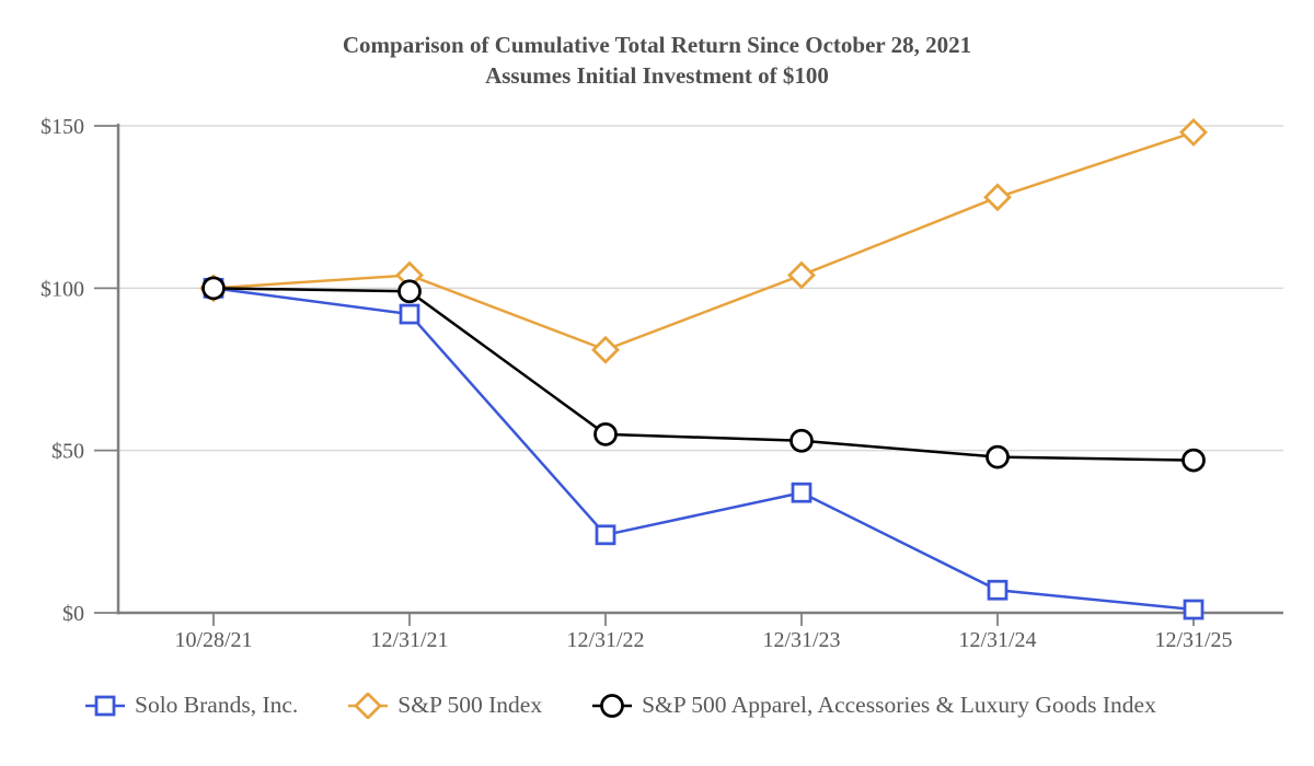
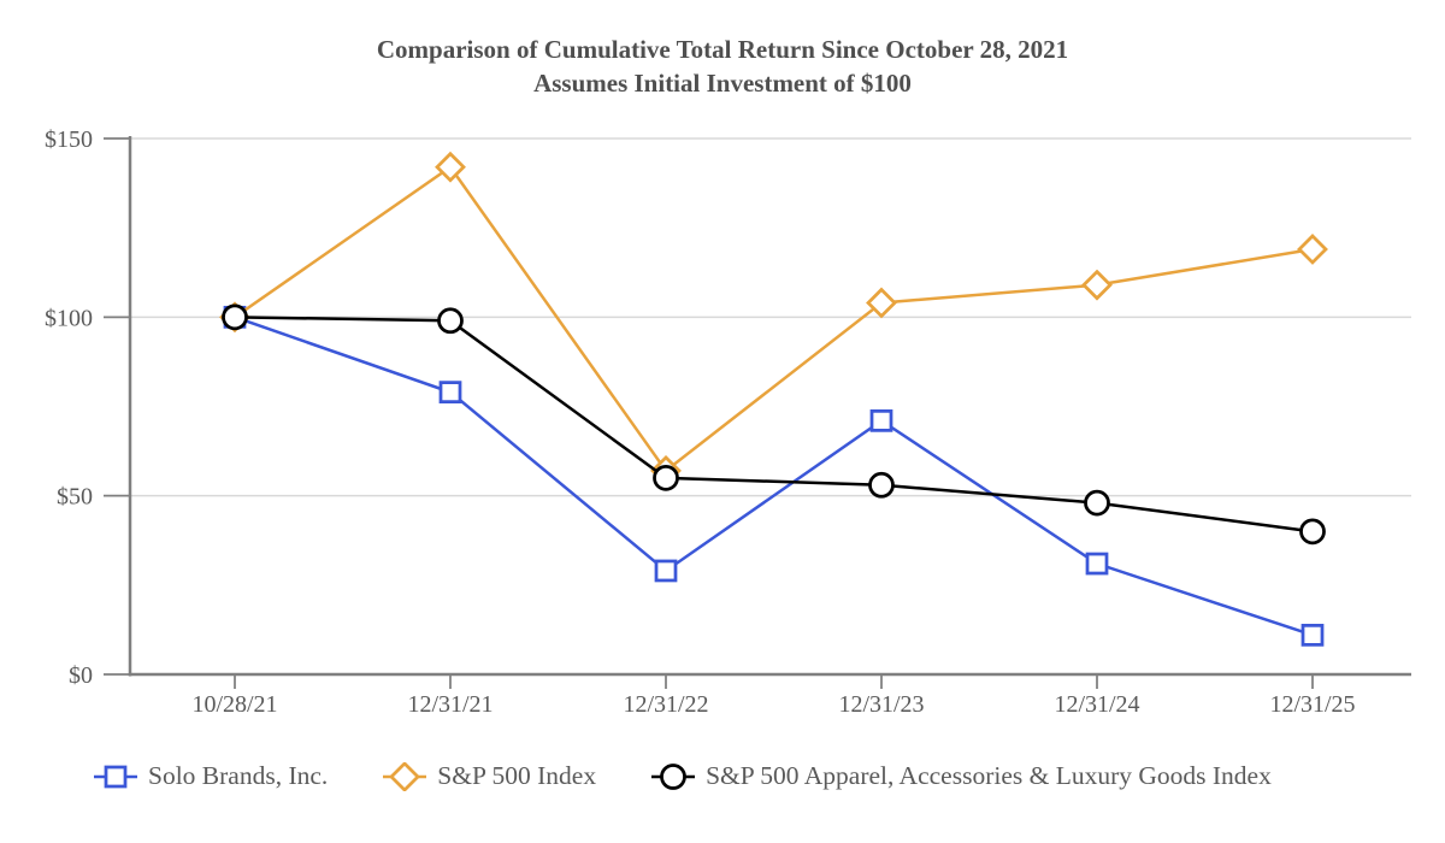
Solo Brands, Inc./12/31/21: $92 -> $79
S&P 500 Index/12/31/21: $104 -> $142
Solo Brands, Inc./12/31/22: $24 -> $29
S&P 500 Index/12/31/22: $81 -> $57
Solo Brands, Inc./12/31/23: $37 -> $71
Solo Brands, Inc./12/31/24: $7 -> $31
S&P 500 Index/12/31/24: $128 -> $109
Solo Brands, Inc./12/31/25: $1 -> $11
S&P 500 Index/12/31/25: $148 -> $119
S&P 500 Apparel, Accessories & Luxury Goods Index/12/31/25: $47 -> $40
